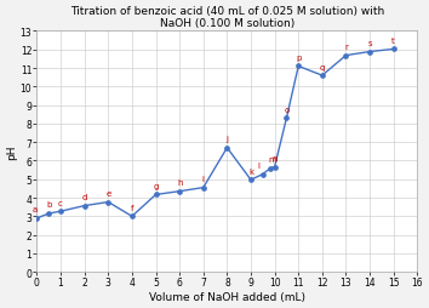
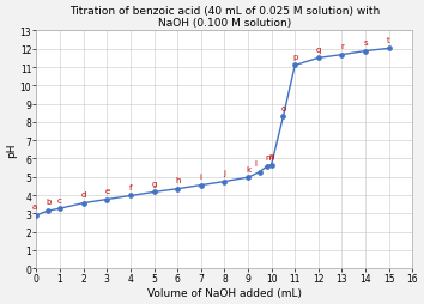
4: 3.0 -> 4.0
8: 6.7 -> 4.8
12: 10.6 -> 11.5
